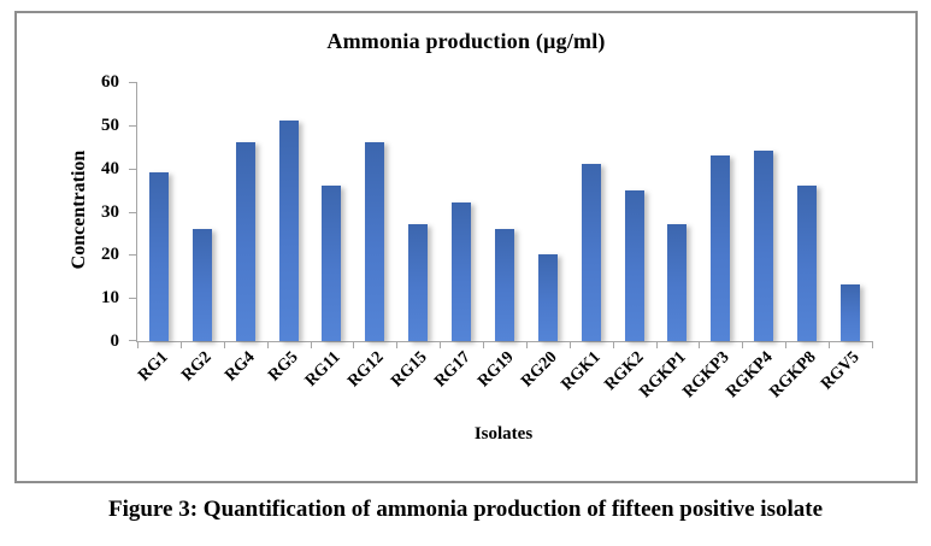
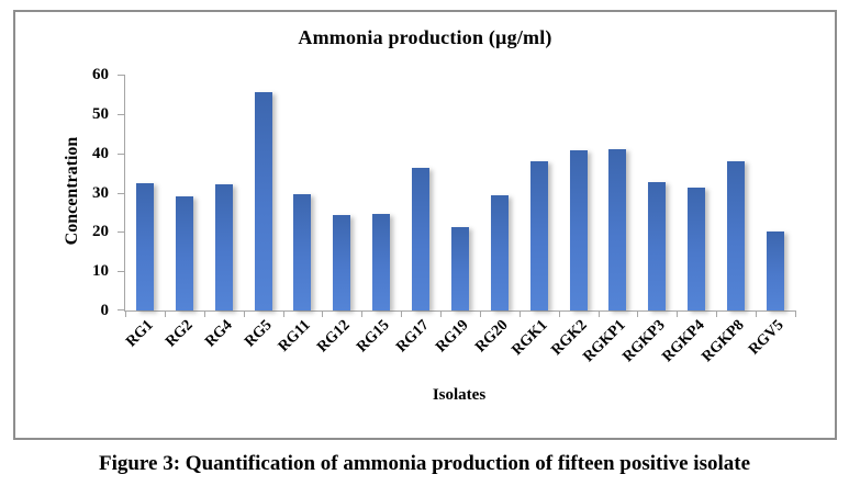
RG1: 39 -> 32
RG2: 26 -> 29
RG4: 46 -> 32
RG5: 51 -> 56
RG11: 36 -> 30
RG12: 46 -> 24
RG15: 27 -> 25
RG17: 32 -> 36
RG19: 26 -> 21
RG20: 20 -> 29
RGK1: 41 -> 38
RGK2: 35 -> 41
RGKP1: 27 -> 41
RGKP3: 43 -> 33
RGKP4: 44 -> 31
RGKP8: 36 -> 38
RGV5: 13 -> 20
